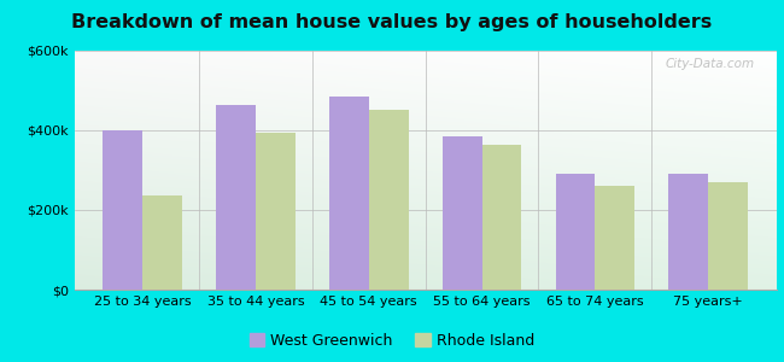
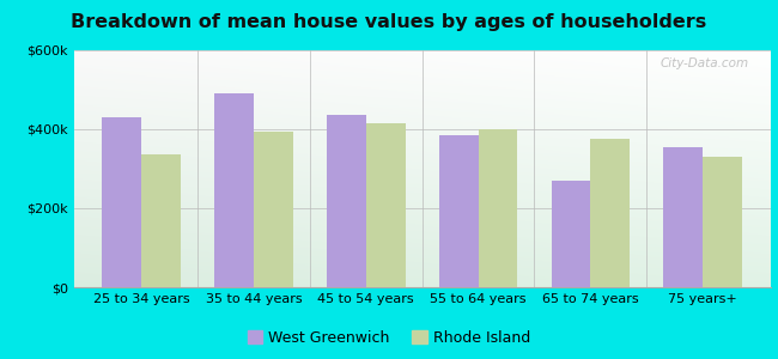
West Greenwich/25 to 34 years: $400k -> $430k
Rhode Island/25 to 34 years: $235k -> $335k
West Greenwich/35 to 44 years: $465k -> $490k
West Greenwich/45 to 54 years: $485k -> $435k
Rhode Island/45 to 54 years: $450k -> $415k
Rhode Island/55 to 64 years: $365k -> $400k
West Greenwich/65 to 74 years: $290k -> $270k
Rhode Island/65 to 74 years: $260k -> $375k
West Greenwich/75 years+: $290k -> $355k
Rhode Island/75 years+: $270k -> $330k
